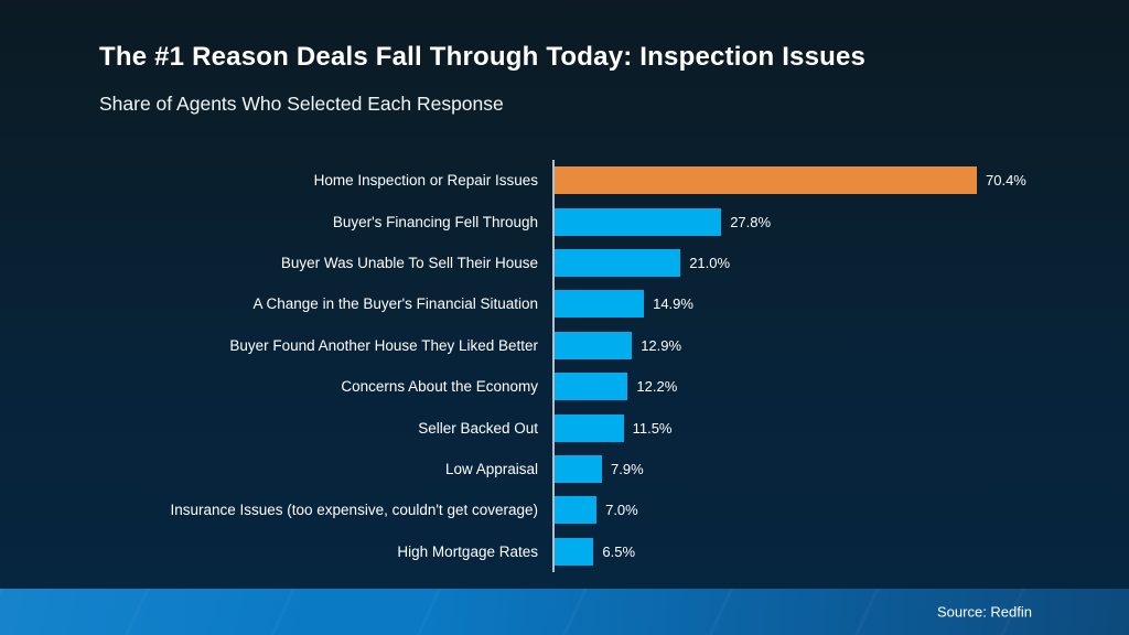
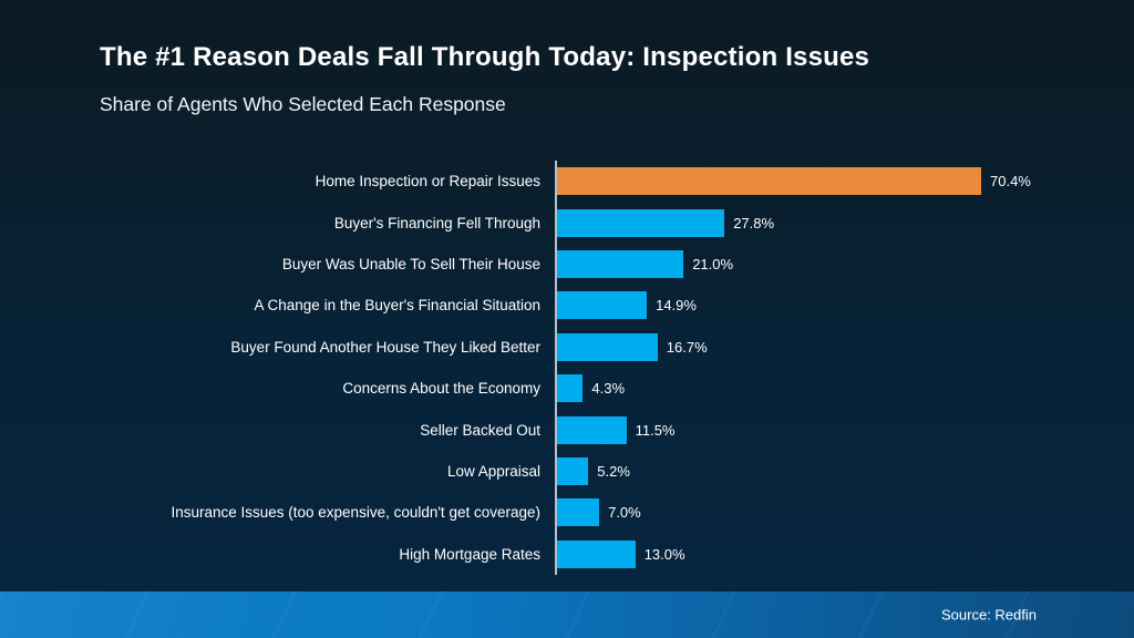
Buyer Found Another House They Liked Better: 12.9% -> 16.7%
Concerns About the Economy: 12.2% -> 4.3%
Low Appraisal: 7.9% -> 5.2%
High Mortgage Rates: 6.5% -> 13.0%
